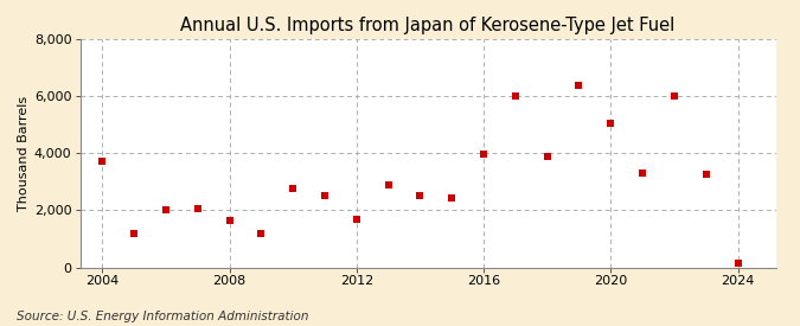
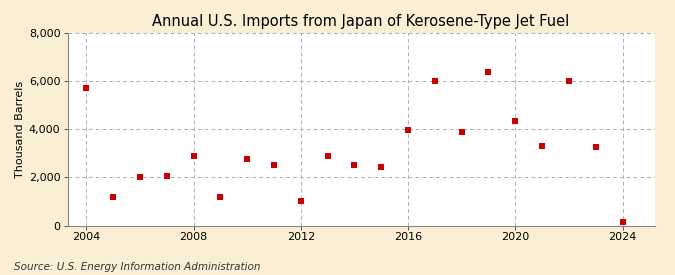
2004: 3,700 -> 5,700
2008: 1,650 -> 2,900
2012: 1,700 -> 1,000
2020: 5,050 -> 4,350
